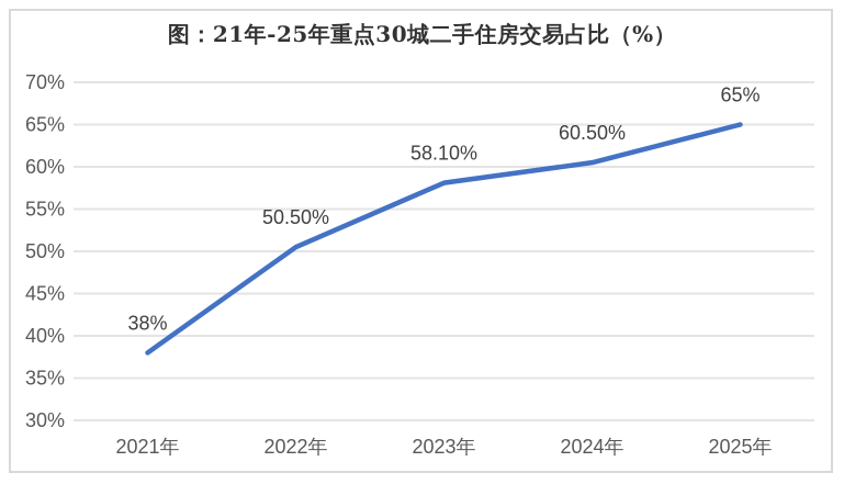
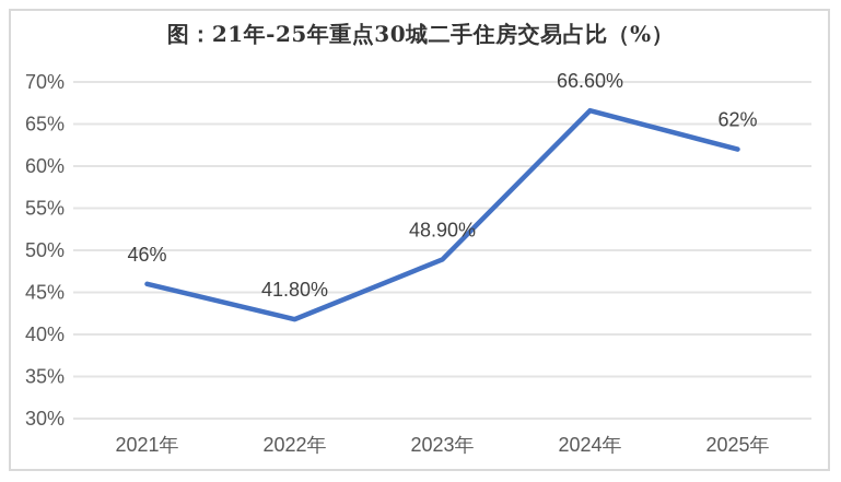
2021年: 38% -> 46%
2022年: 50.50% -> 41.80%
2023年: 58.10% -> 48.90%
2024年: 60.50% -> 66.60%
2025年: 65% -> 62%
